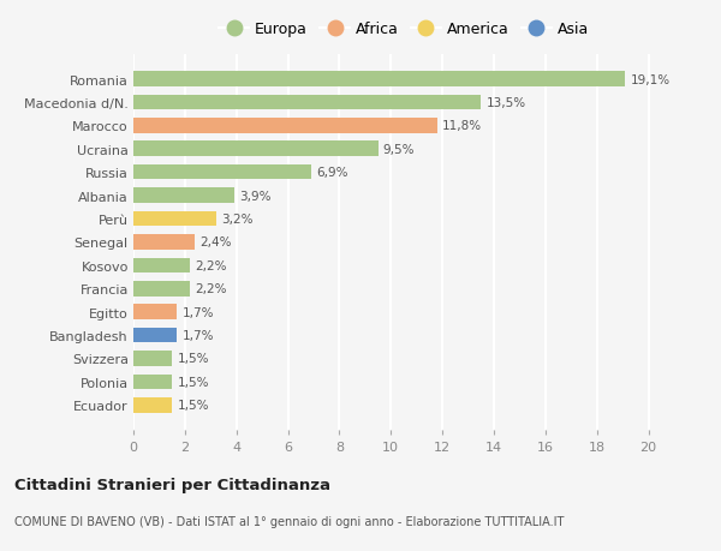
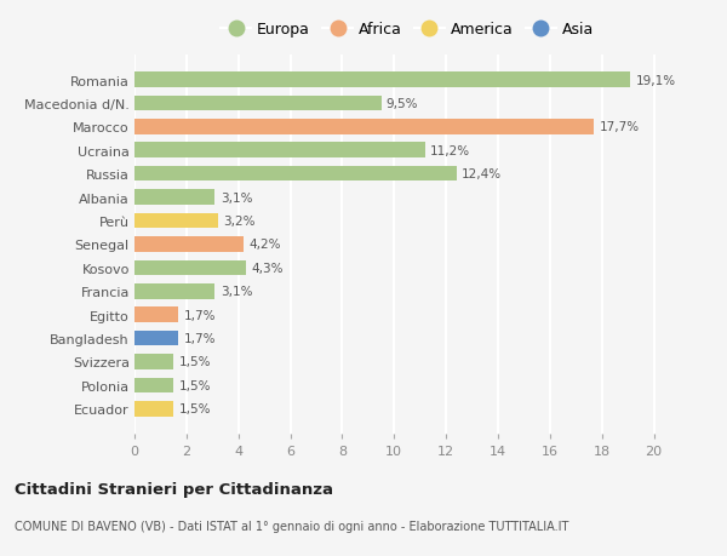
Macedonia d/N.: 13,5% -> 9,5%
Marocco: 11,8% -> 17,7%
Ucraina: 9,5% -> 11,2%
Russia: 6,9% -> 12,4%
Albania: 3,9% -> 3,1%
Senegal: 2,4% -> 4,2%
Kosovo: 2,2% -> 4,3%
Francia: 2,2% -> 3,1%
